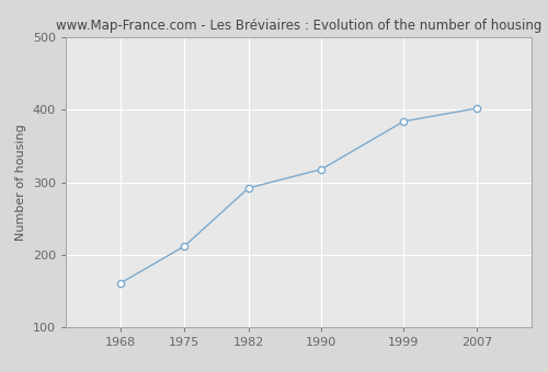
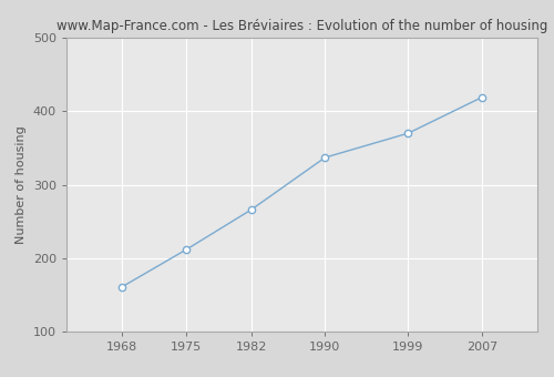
1982: 292 -> 266
1990: 318 -> 337
1999: 384 -> 370
2007: 402 -> 419
